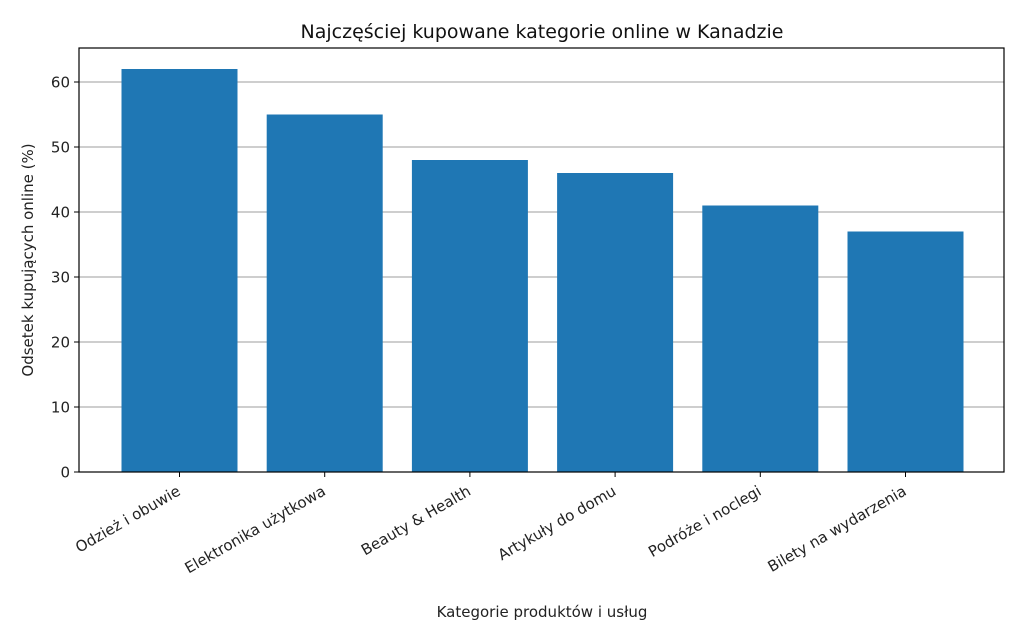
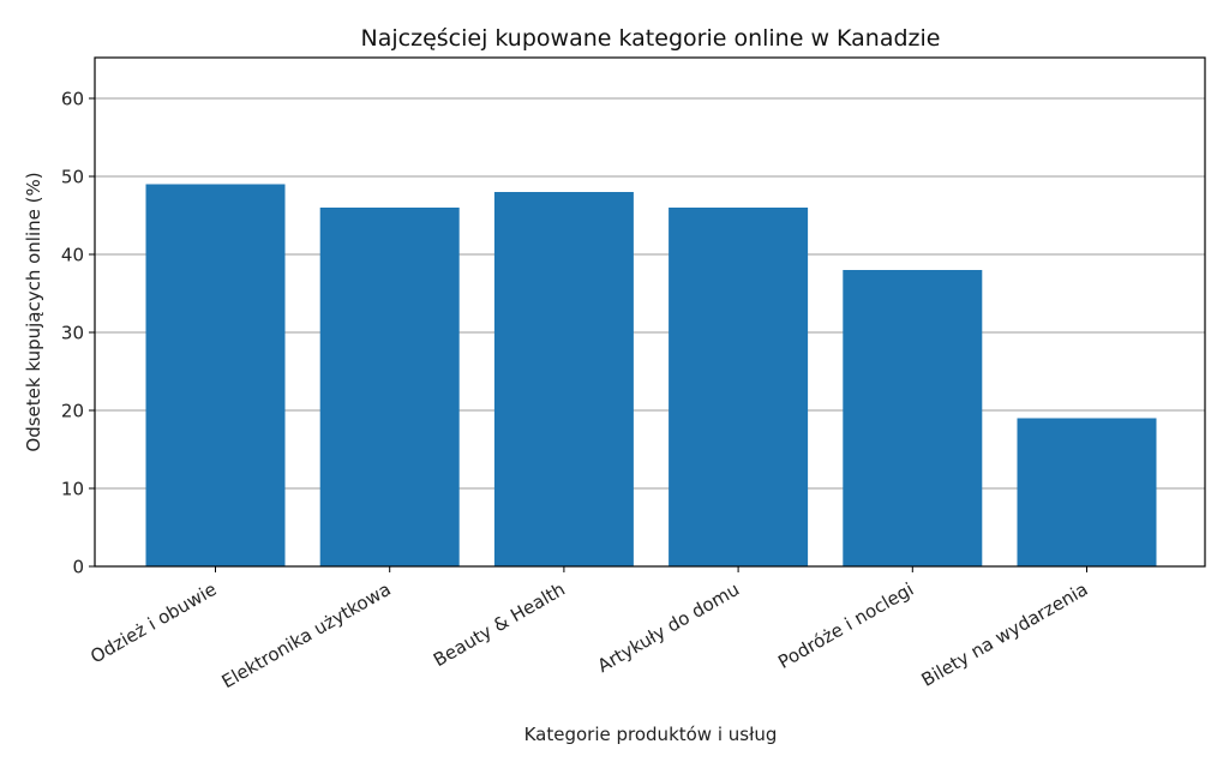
Odzież i obuwie: 62 -> 49
Elektronika użytkowa: 55 -> 46
Podróże i noclegi: 41 -> 38
Bilety na wydarzenia: 37 -> 19
